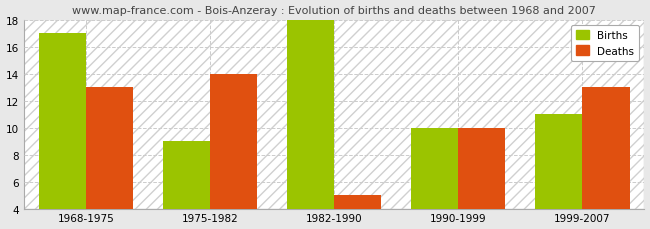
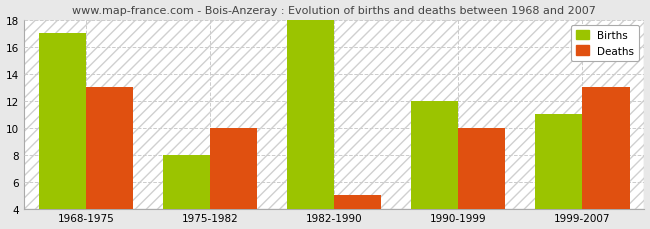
Births/1975-1982: 9 -> 8
Deaths/1975-1982: 14 -> 10
Births/1990-1999: 10 -> 12
